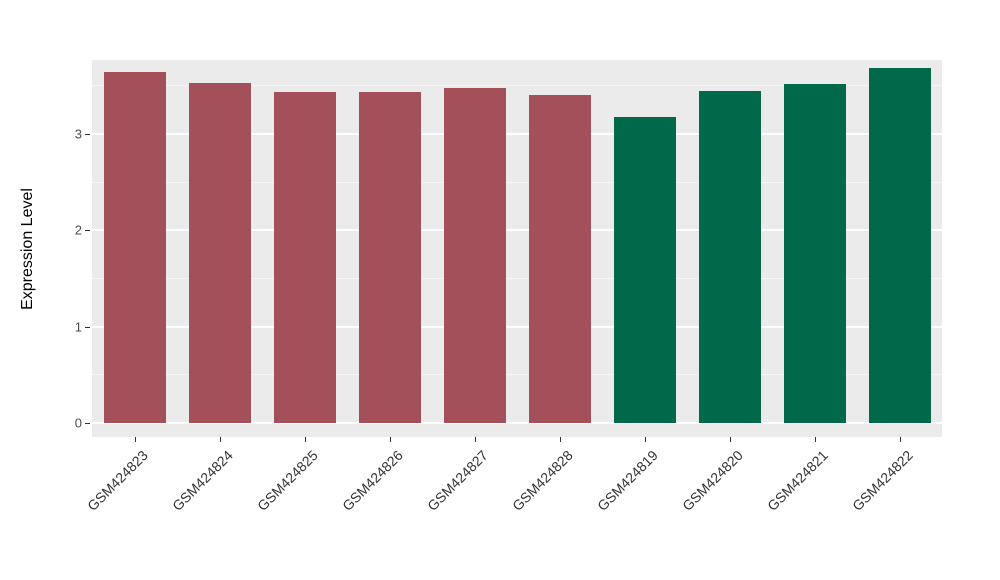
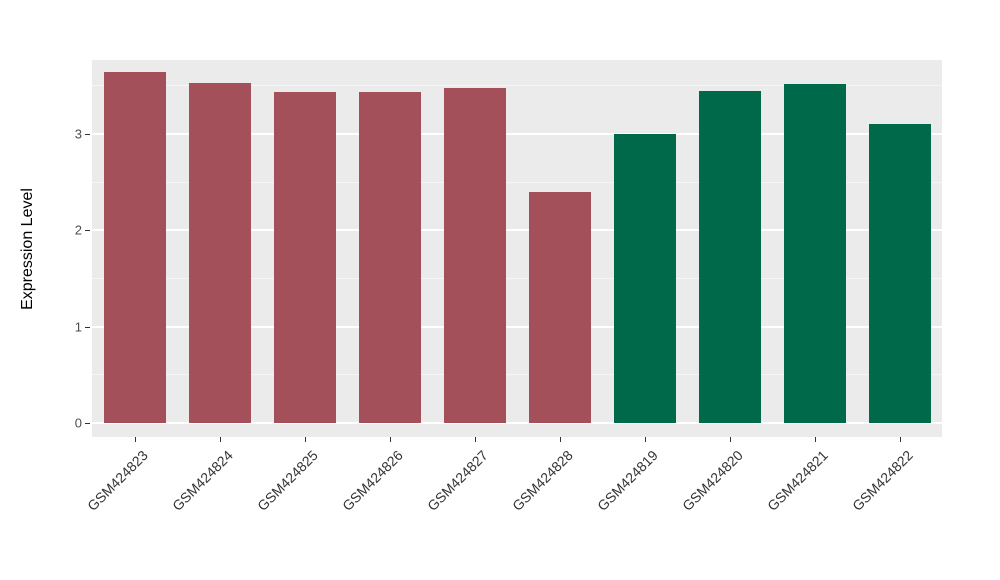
GSM424828: 3.4 -> 2.4
GSM424819: 3.2 -> 3.0
GSM424822: 3.7 -> 3.1
